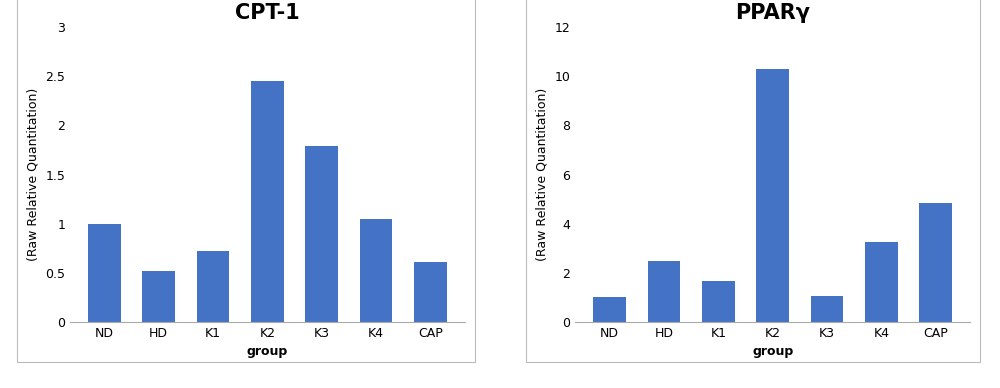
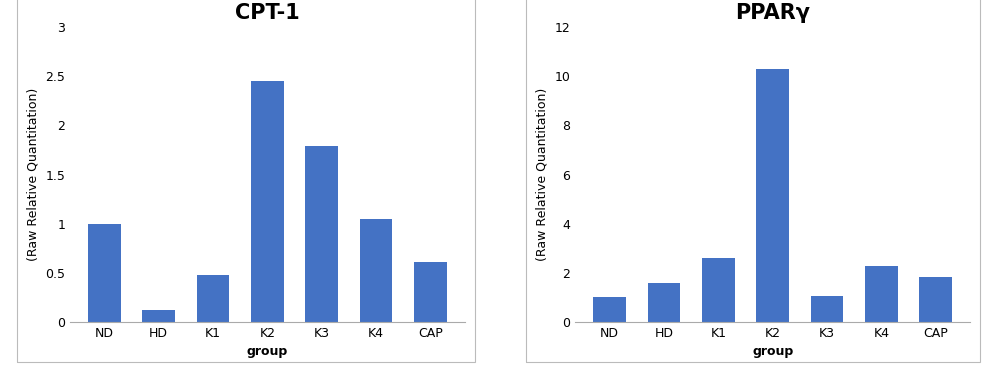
CPT-1/HD: 0.52 -> 0.12
CPT-1/K1: 0.72 -> 0.48
PPARγ/HD: 2.50 -> 1.58
PPARγ/K1: 1.65 -> 2.62
PPARγ/K4: 3.25 -> 2.28
PPARγ/CAP: 4.85 -> 1.85
